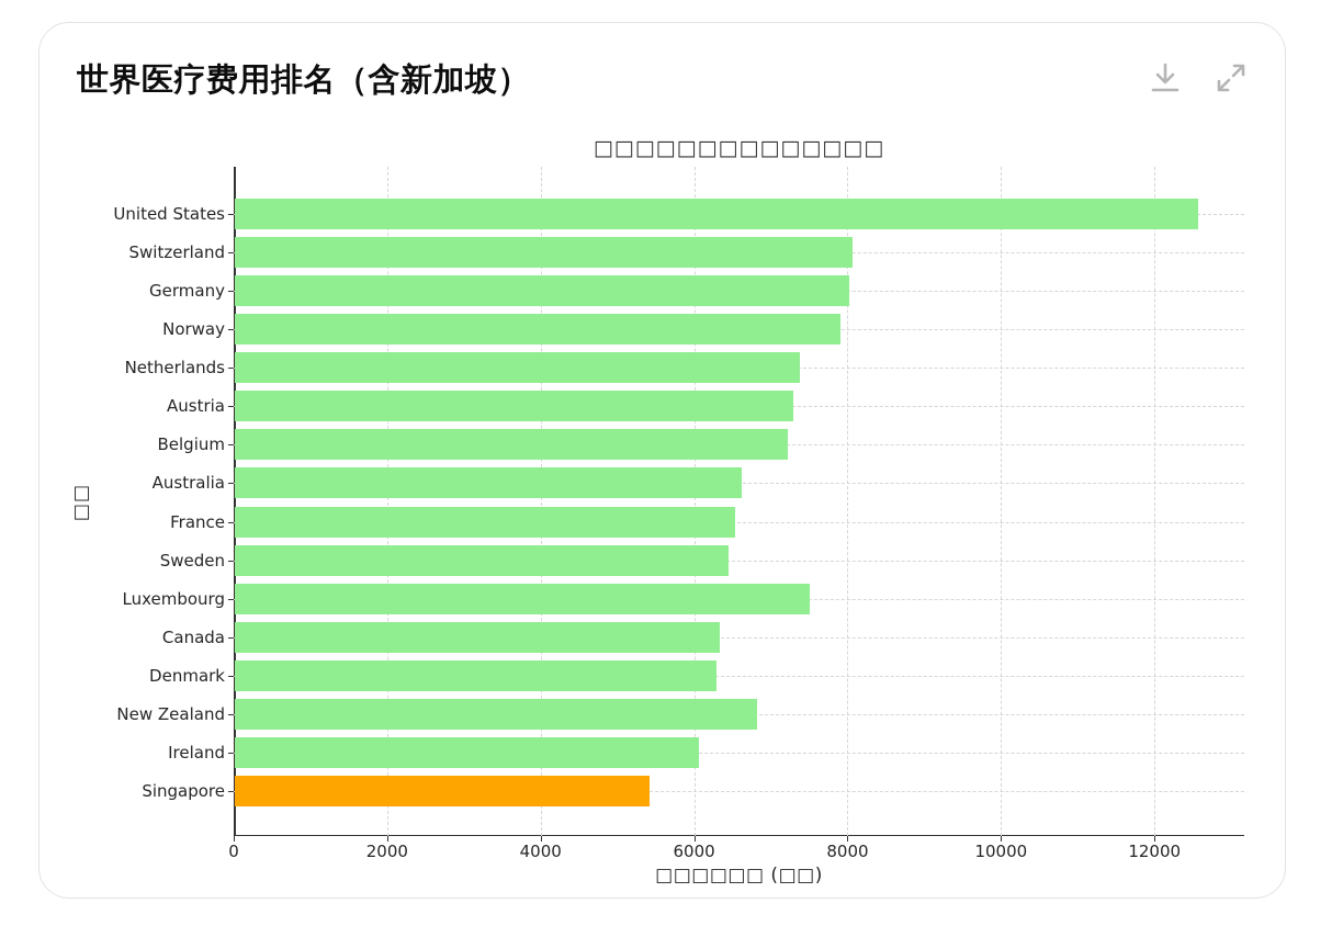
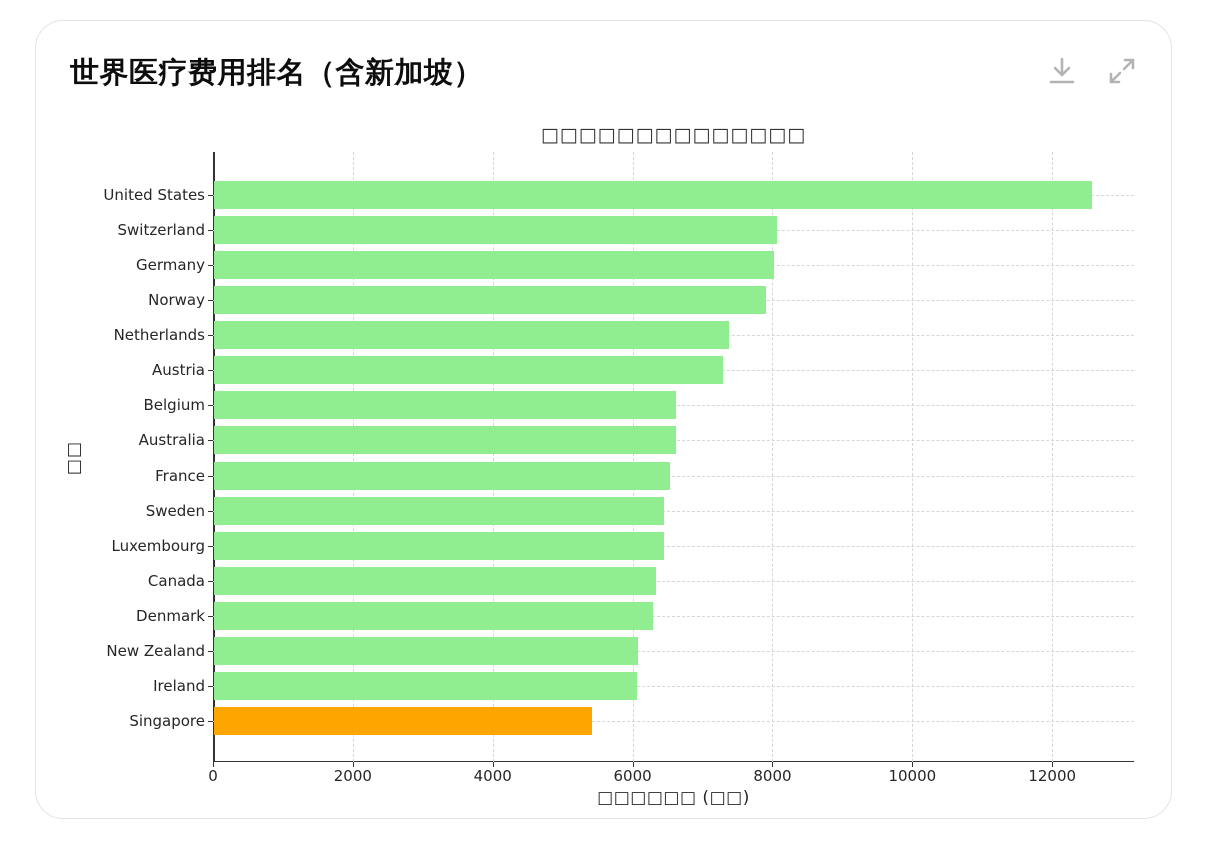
Belgium: 7200 -> 6600
Luxembourg: 7500 -> 6400
New Zealand: 6800 -> 6100
